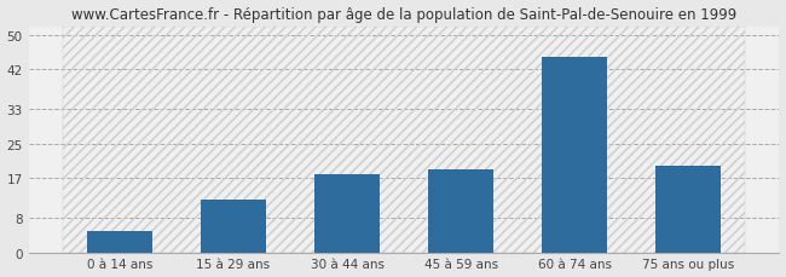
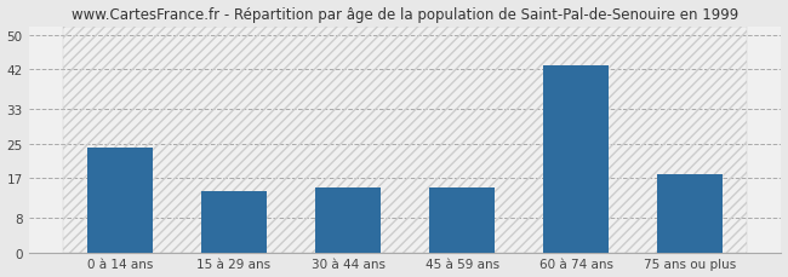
0 à 14 ans: 5 -> 24
15 à 29 ans: 12 -> 14
30 à 44 ans: 18 -> 15
45 à 59 ans: 19 -> 15
60 à 74 ans: 45 -> 43
75 ans ou plus: 20 -> 18
